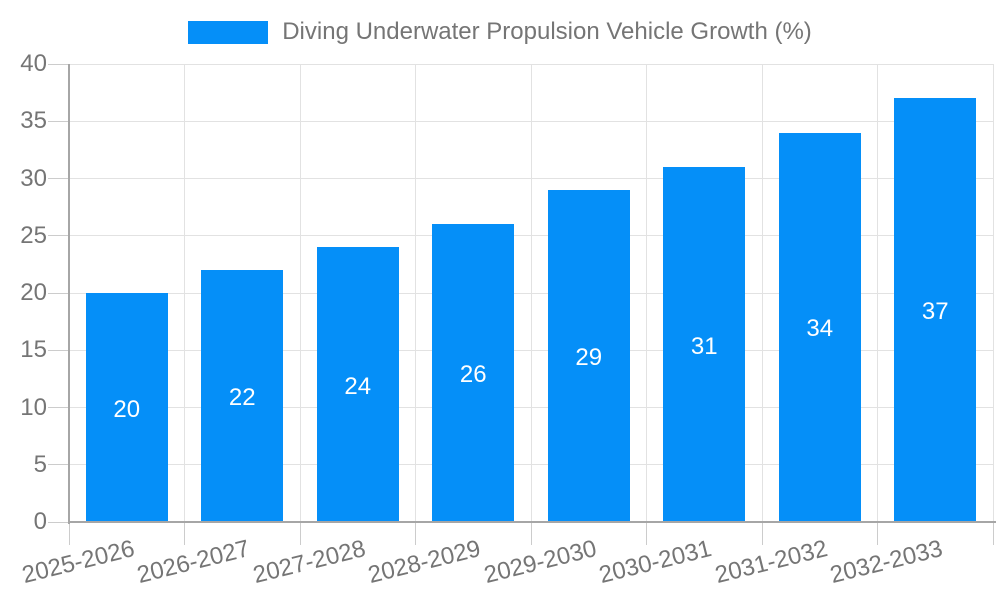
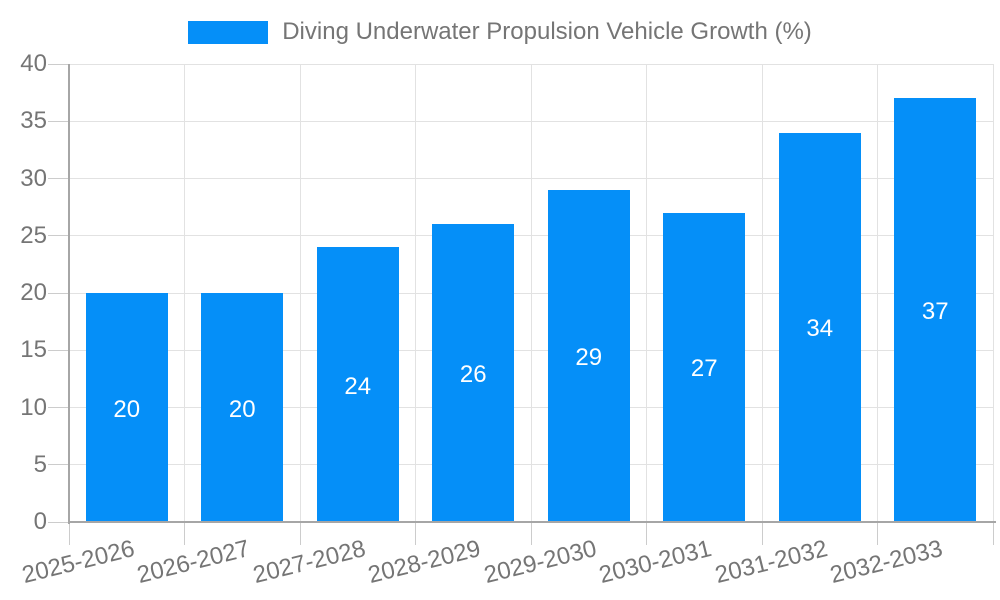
2026-2027: 22 -> 20
2030-2031: 31 -> 27
